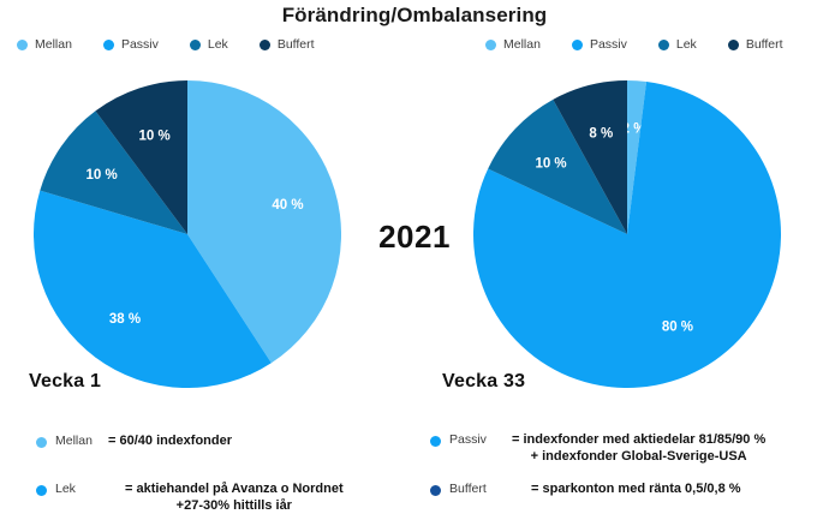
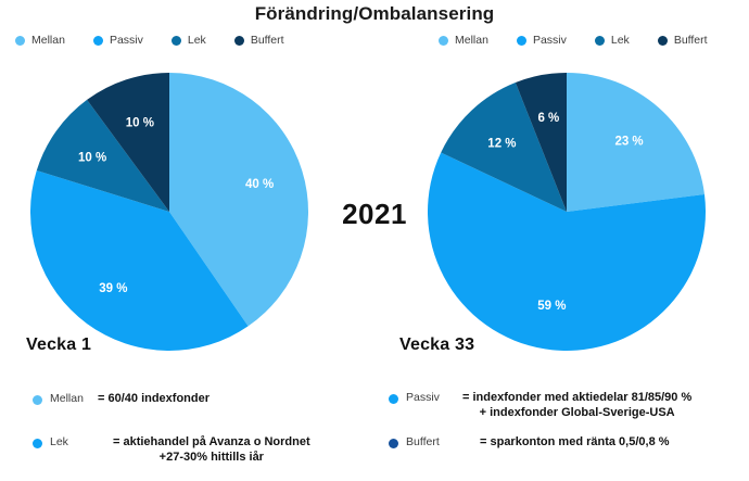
Vecka 1/Passiv: 38 -> 39
Vecka 33/Mellan: 2 -> 23
Vecka 33/Passiv: 80 -> 59
Vecka 33/Lek: 10 -> 12
Vecka 33/Buffert: 8 -> 6
